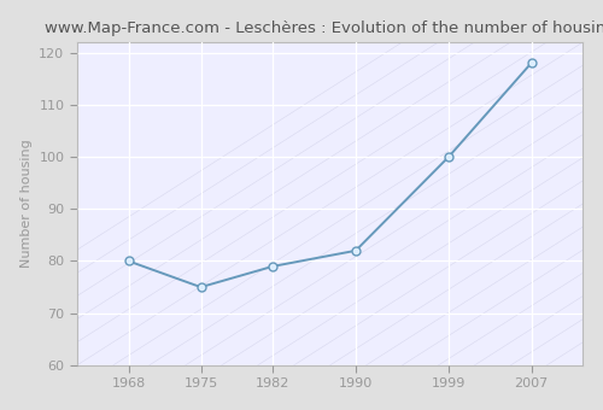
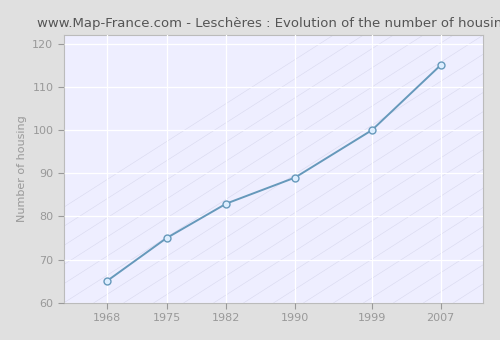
1968: 80 -> 65
1982: 79 -> 83
1990: 82 -> 89
2007: 118 -> 115
